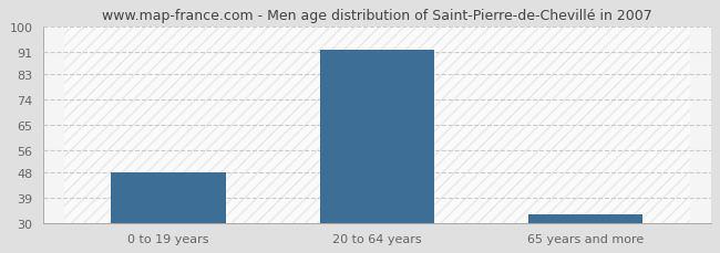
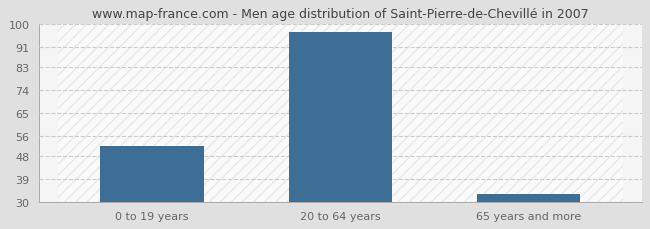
0 to 19 years: 48 -> 52
20 to 64 years: 92 -> 97
